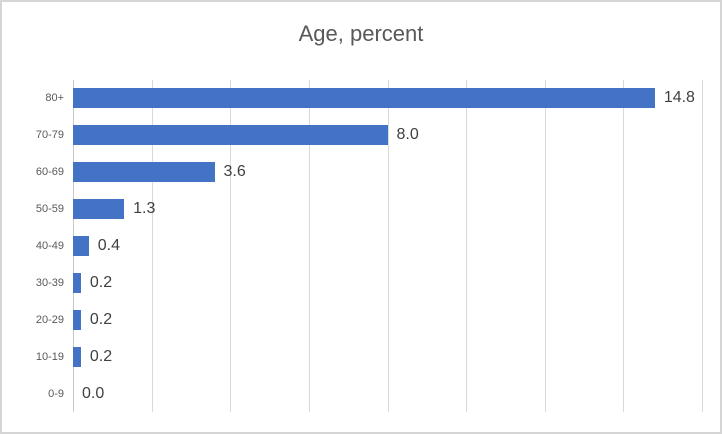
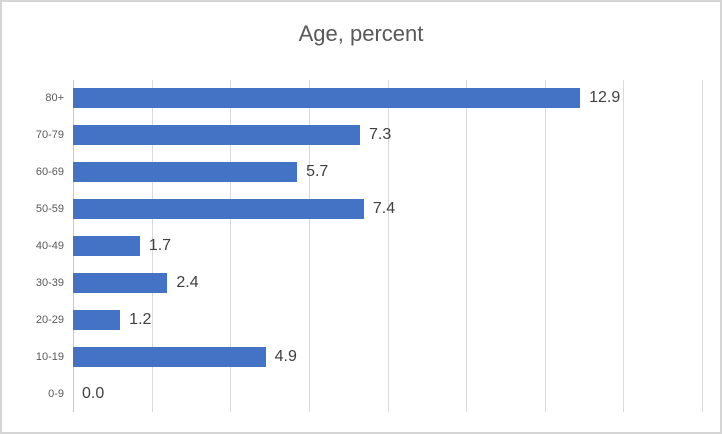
80+: 14.8 -> 12.9
70-79: 8.0 -> 7.3
60-69: 3.6 -> 5.7
50-59: 1.3 -> 7.4
40-49: 0.4 -> 1.7
30-39: 0.2 -> 2.4
20-29: 0.2 -> 1.2
10-19: 0.2 -> 4.9
